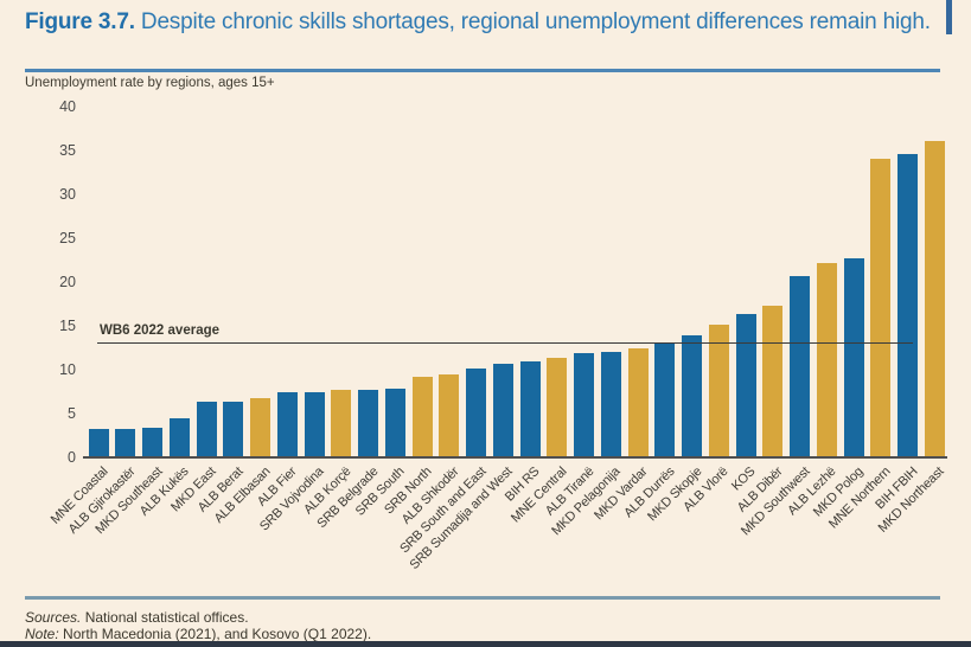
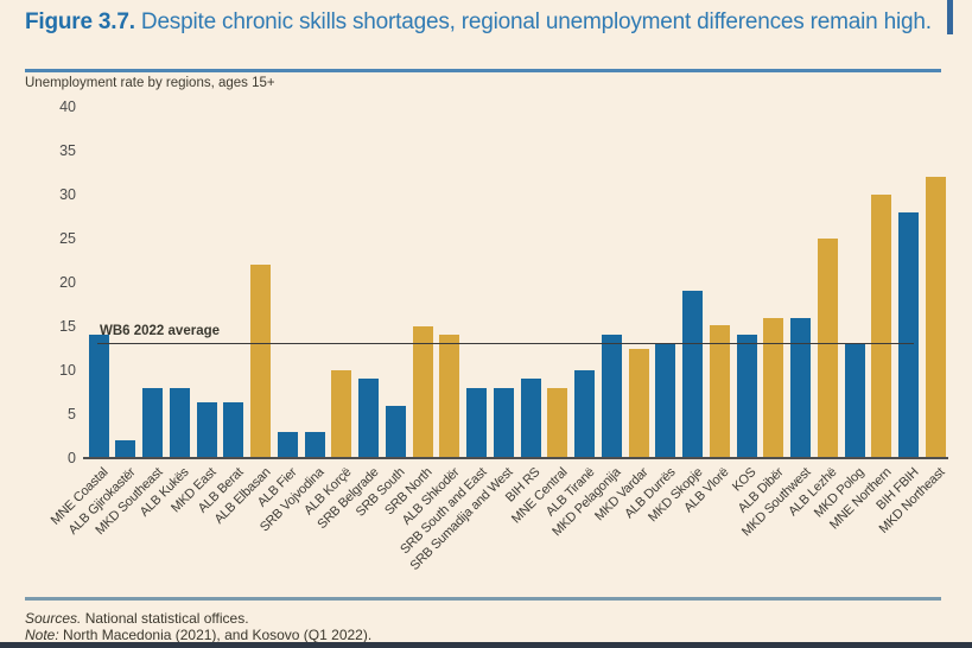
MNE Coastal: 3 -> 14
ALB Gjirokastër: 3 -> 2
MKD Southeast: 3 -> 8
ALB Kukës: 4 -> 8
ALB Elbasan: 7 -> 22
ALB Fier: 7 -> 3
SRB Vojvodina: 7 -> 3
ALB Korçë: 8 -> 10
SRB Belgrade: 8 -> 9
SRB South: 8 -> 6
SRB North: 9 -> 15
ALB Shkodër: 9 -> 14
SRB South and East: 10 -> 8
SRB Sumadija and West: 11 -> 8
BIH RS: 11 -> 9
MNE Central: 11 -> 8
ALB Tiranë: 12 -> 10
MKD Pelagonija: 12 -> 14
MKD Skopje: 14 -> 19
KOS: 16 -> 14
ALB Dibër: 17 -> 16
MKD Southwest: 21 -> 16
ALB Lezhë: 22 -> 25
MKD Polog: 23 -> 13
MNE Northern: 34 -> 30
BIH FBIH: 35 -> 28
MKD Northeast: 36 -> 32
